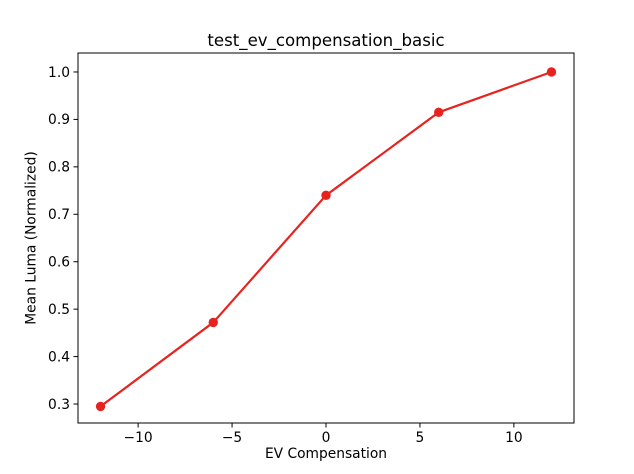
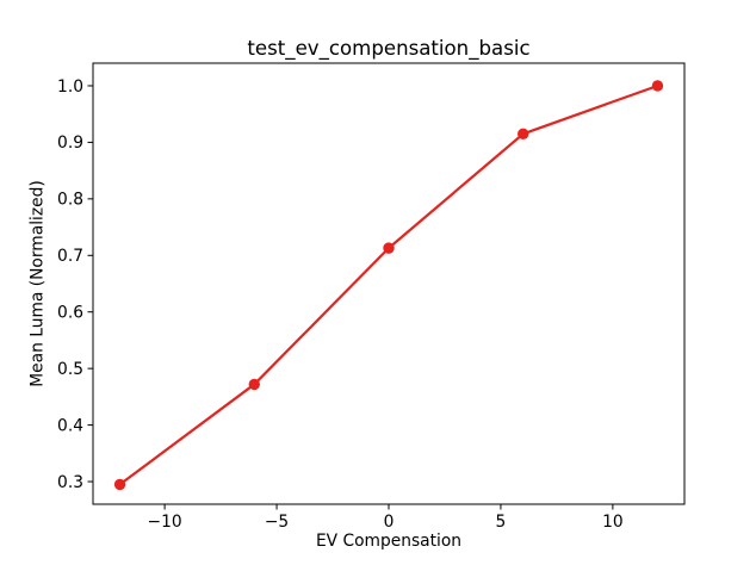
0: 0.74 -> 0.71
